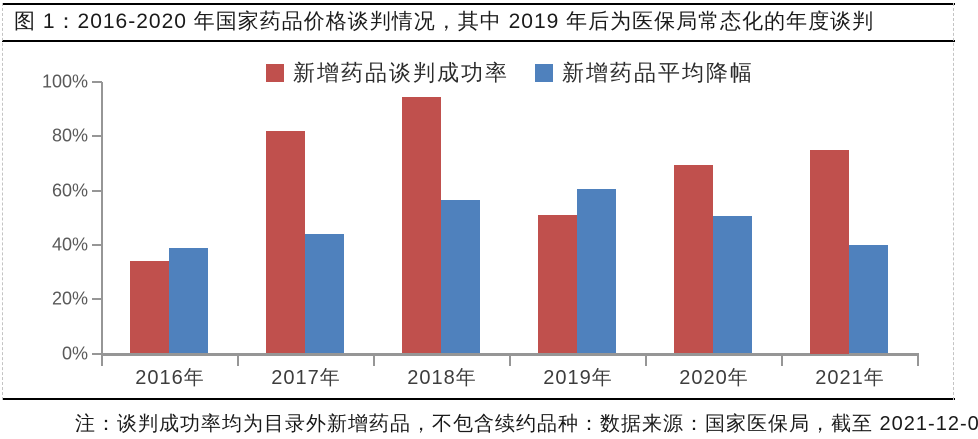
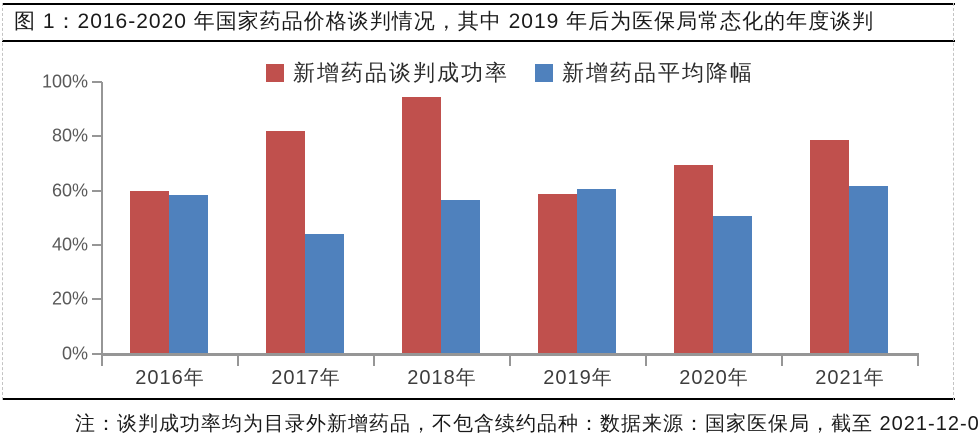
新增药品谈判成功率/2016年: 34% -> 60%
新增药品平均降幅/2016年: 39% -> 58%
新增药品谈判成功率/2019年: 51% -> 59%
新增药品谈判成功率/2021年: 75% -> 79%
新增药品平均降幅/2021年: 40% -> 62%
